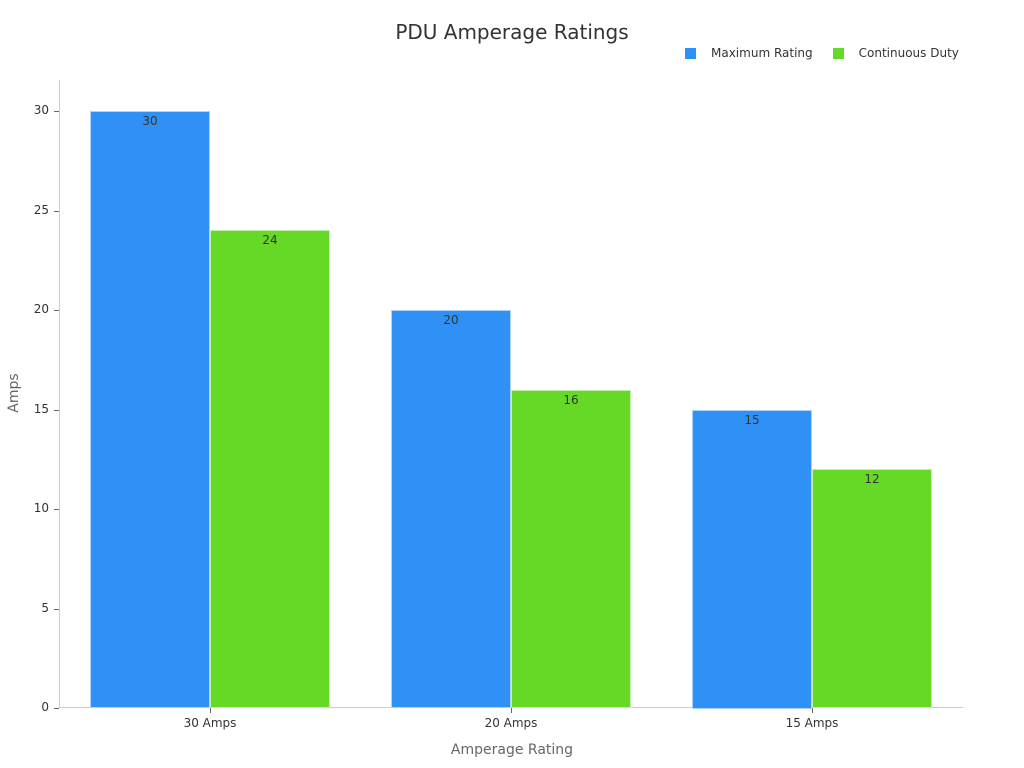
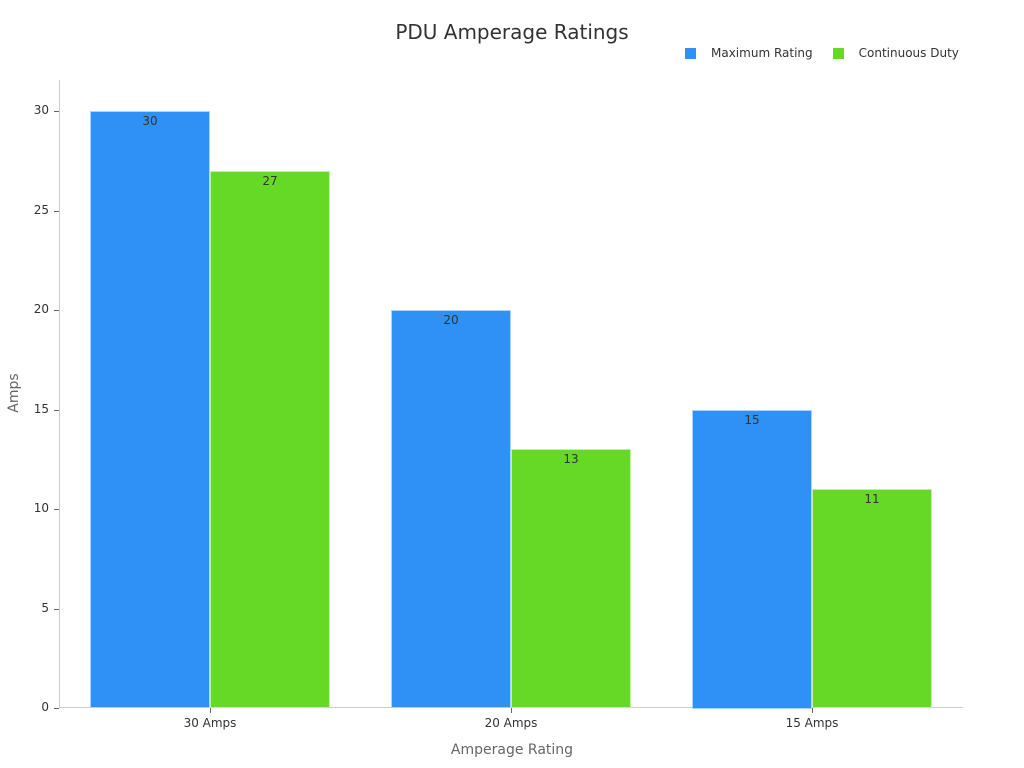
Continuous Duty/30 Amps: 24 -> 27
Continuous Duty/20 Amps: 16 -> 13
Continuous Duty/15 Amps: 12 -> 11
